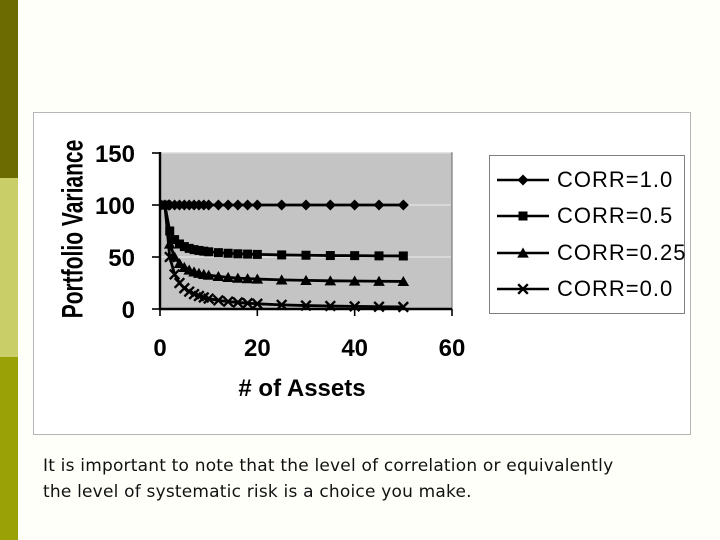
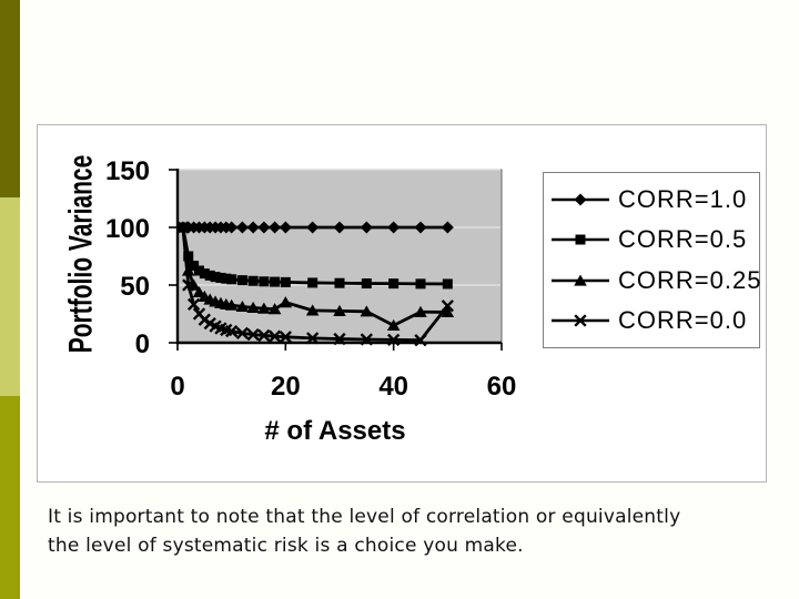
CORR=0.25/20: 29 -> 35
CORR=0.25/40: 27 -> 15
CORR=0.0/50: 2 -> 32
